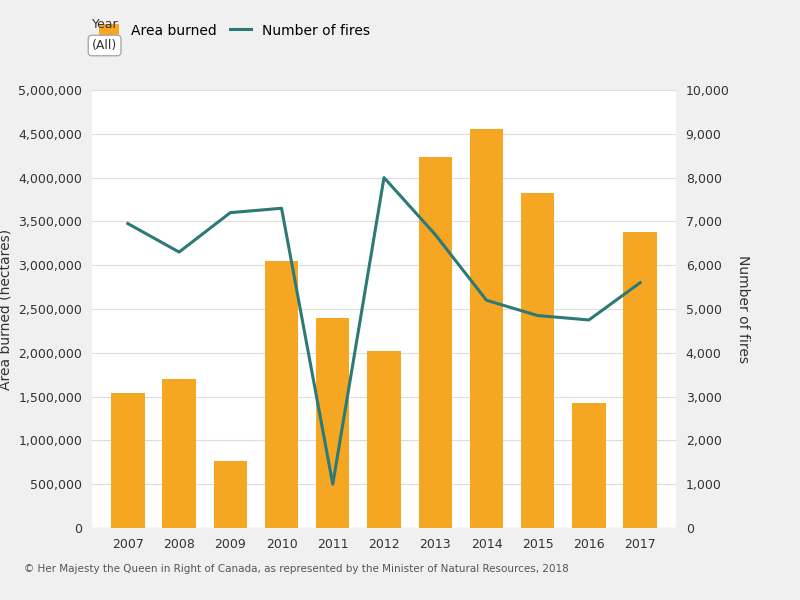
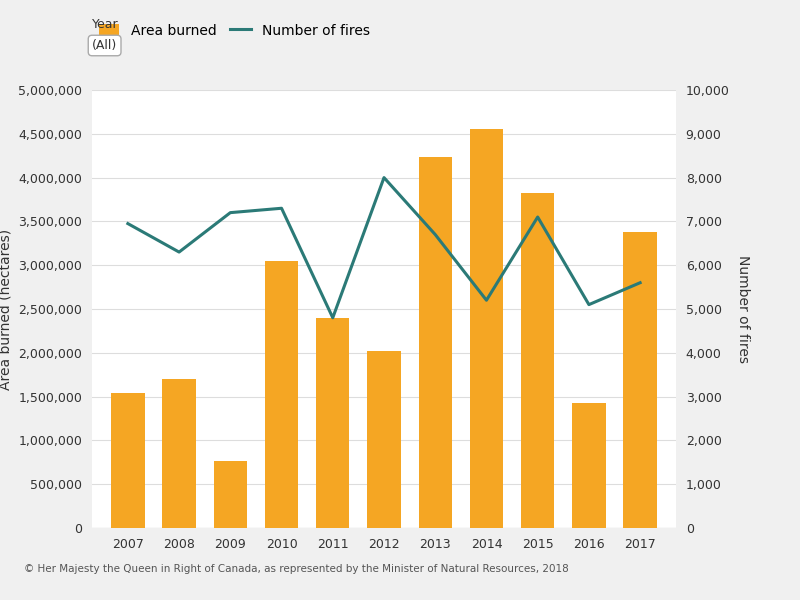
Number of fires/2011: 1,000 -> 4,800
Number of fires/2015: 4,850 -> 7,100
Number of fires/2016: 4,750 -> 5,100
